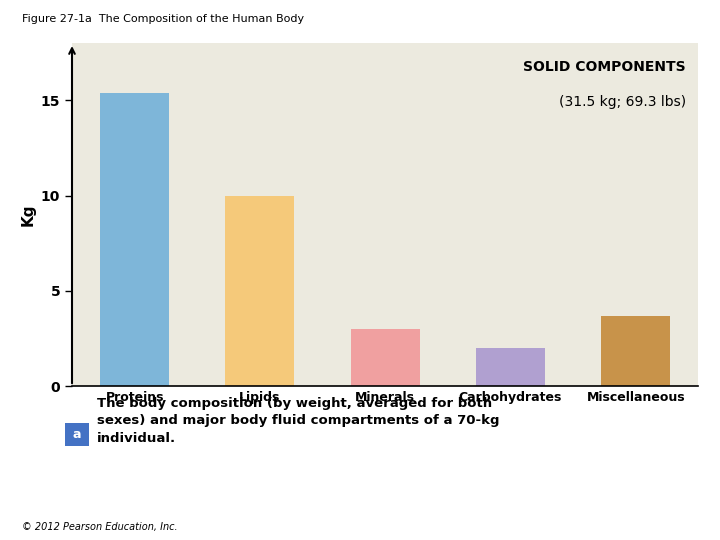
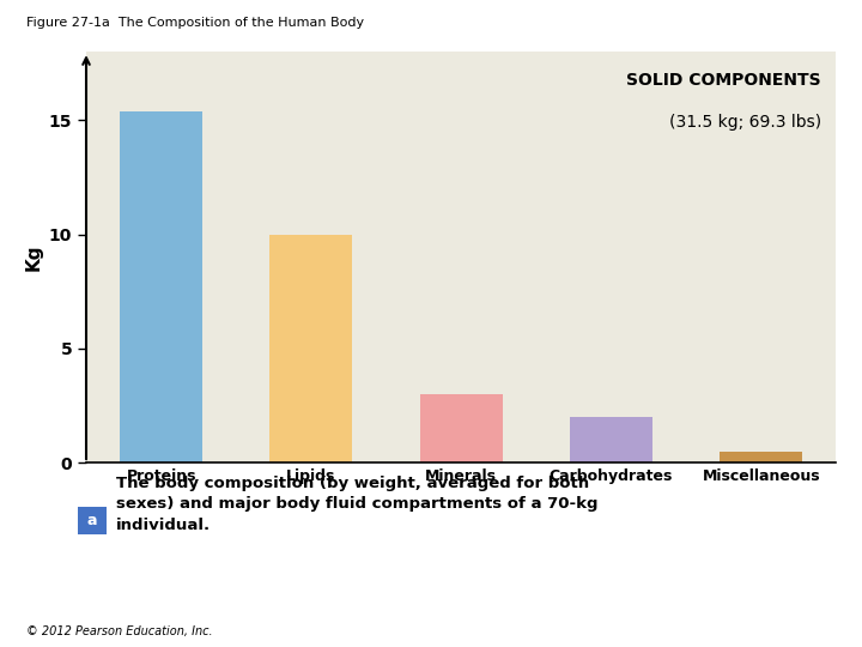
Miscellaneous: 3.7 -> 0.5
